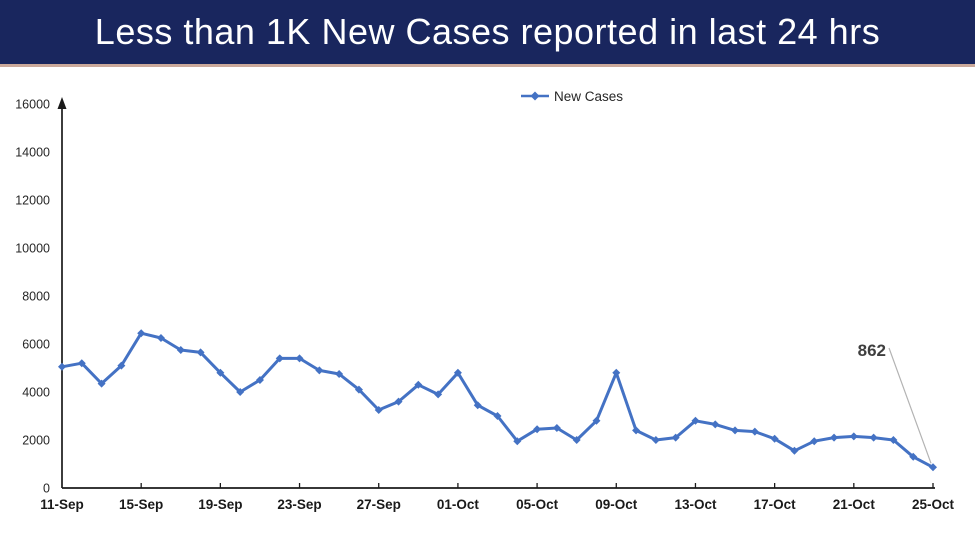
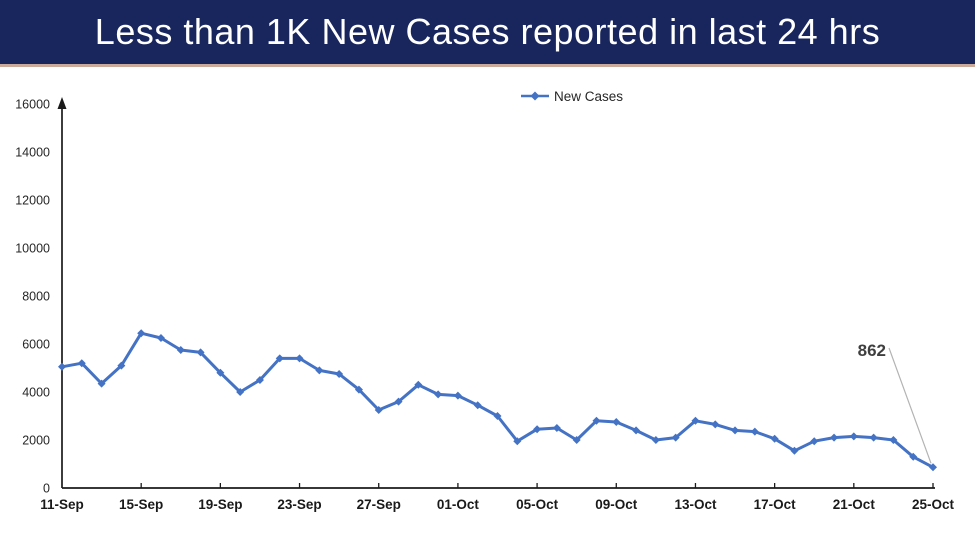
01-Oct: 4800 -> 3800
09-Oct: 4800 -> 2800
